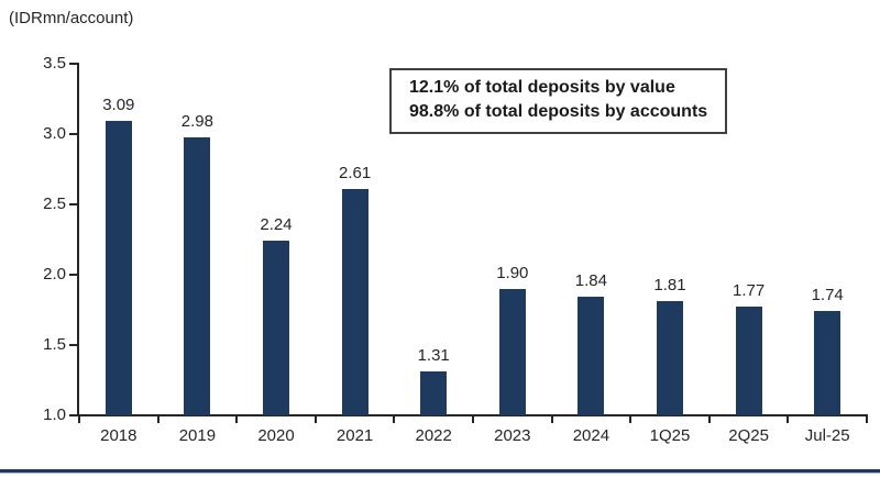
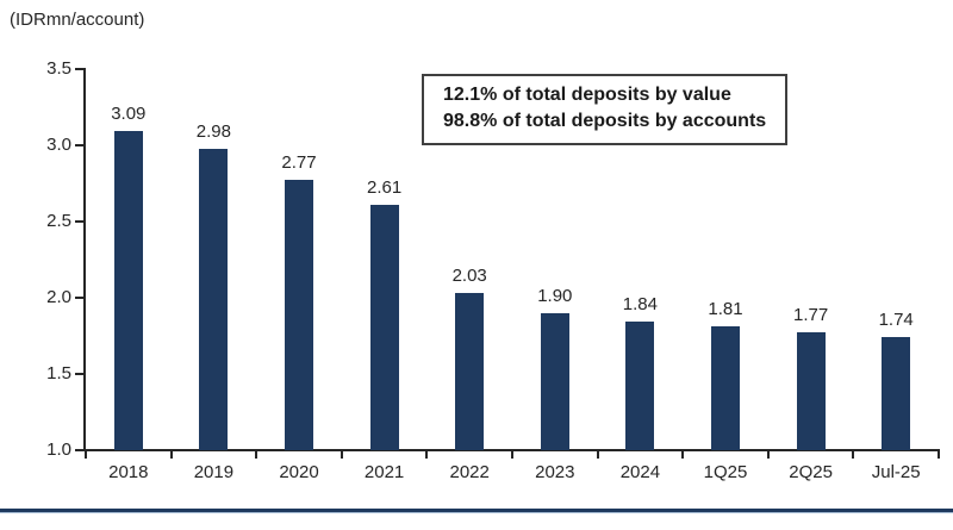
2020: 2.24 -> 2.77
2022: 1.31 -> 2.03
